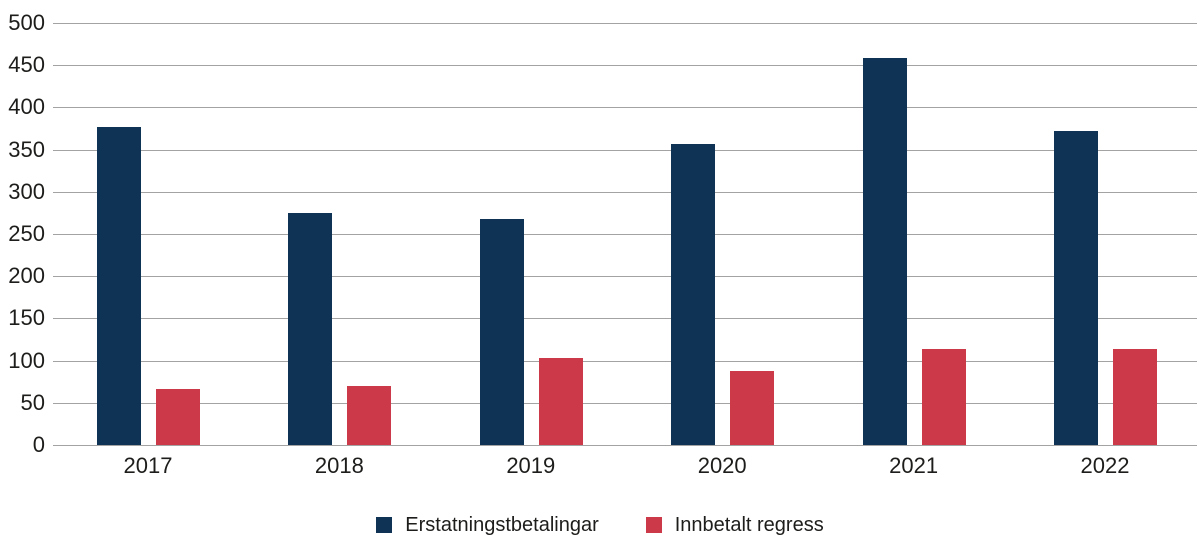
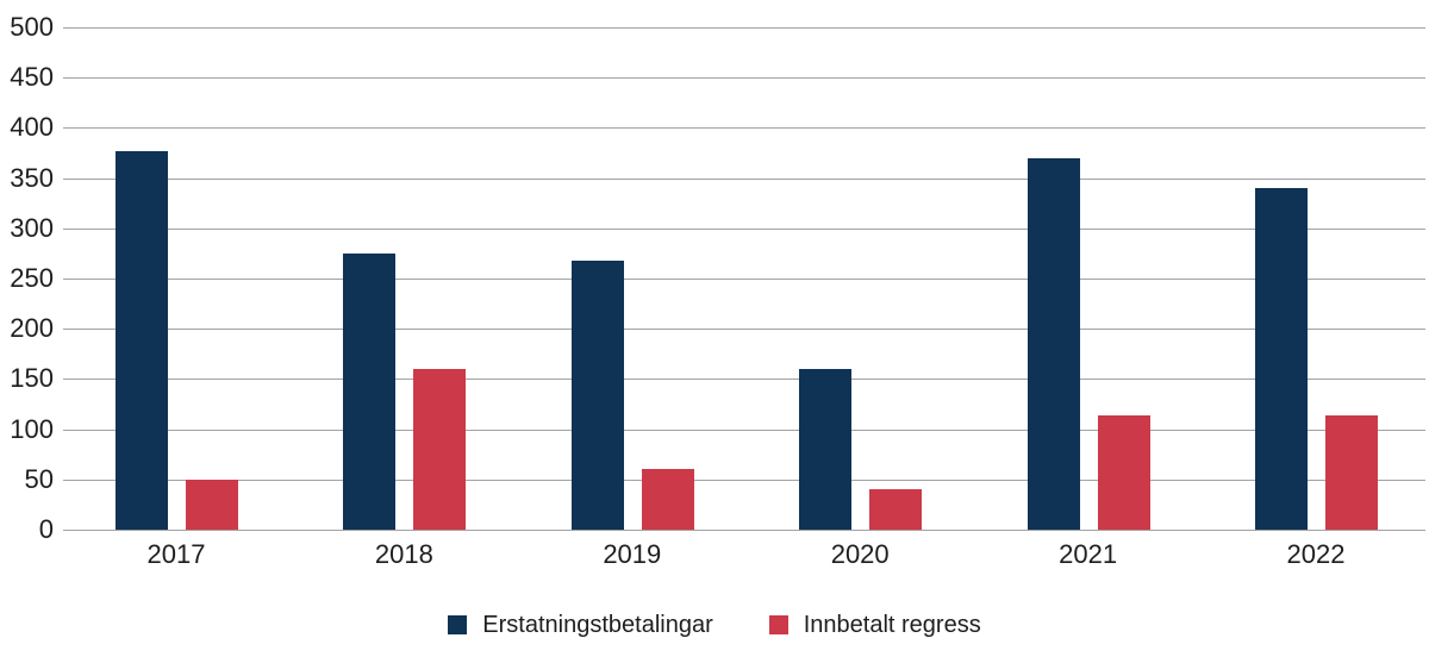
Innbetalt regress/2017: 70 -> 50
Innbetalt regress/2018: 70 -> 160
Innbetalt regress/2019: 100 -> 60
Erstatningstbetalingar/2020: 360 -> 160
Innbetalt regress/2020: 90 -> 40
Erstatningstbetalingar/2021: 460 -> 370
Erstatningstbetalingar/2022: 370 -> 340
